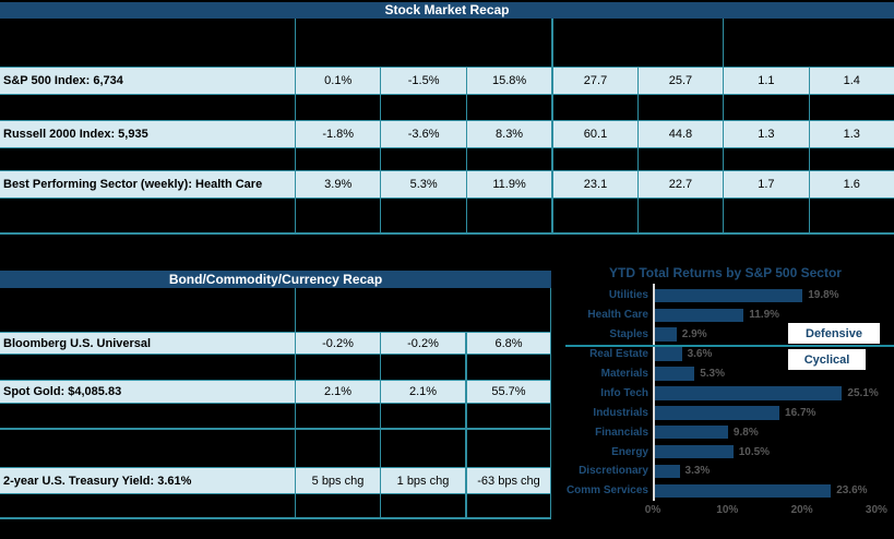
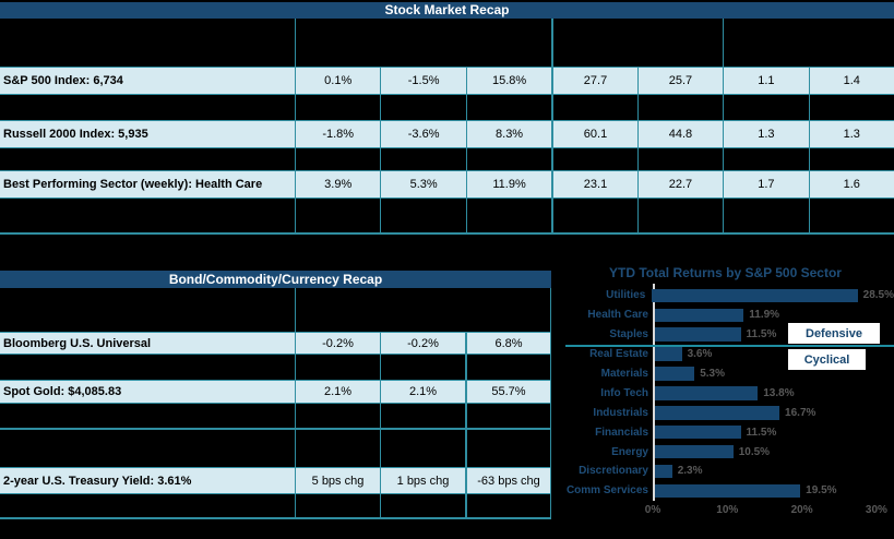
YTD Total Returns by S&P 500 Sector/Utilities: 19.8% -> 28.5%
YTD Total Returns by S&P 500 Sector/Staples: 2.9% -> 11.5%
YTD Total Returns by S&P 500 Sector/Info Tech: 25.1% -> 13.8%
YTD Total Returns by S&P 500 Sector/Financials: 9.8% -> 11.5%
YTD Total Returns by S&P 500 Sector/Discretionary: 3.3% -> 2.3%
YTD Total Returns by S&P 500 Sector/Comm Services: 23.6% -> 19.5%
